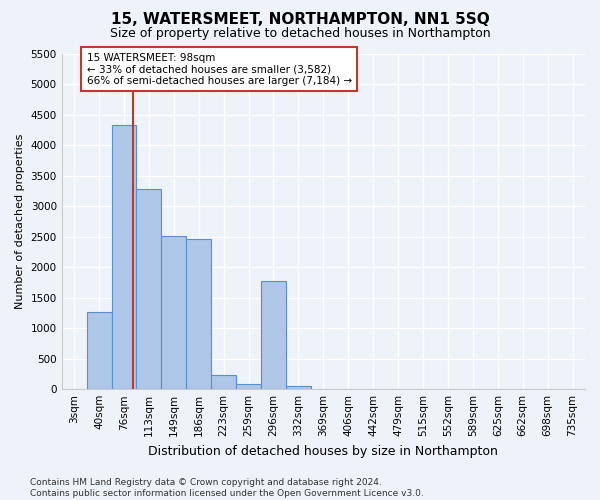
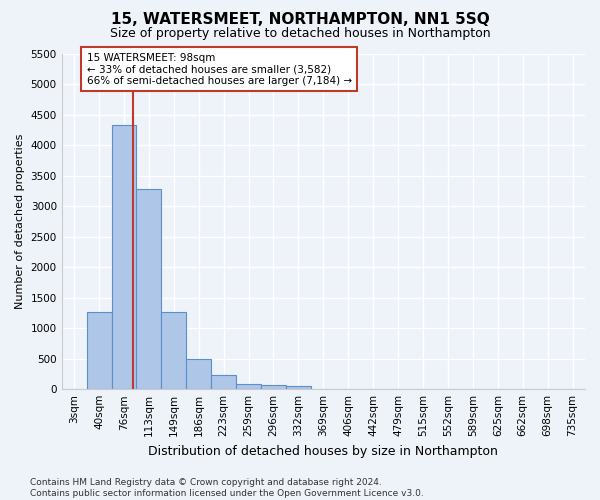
149sqm: 2520 -> 1270
186sqm: 2460 -> 490
296sqm: 1780 -> 60
